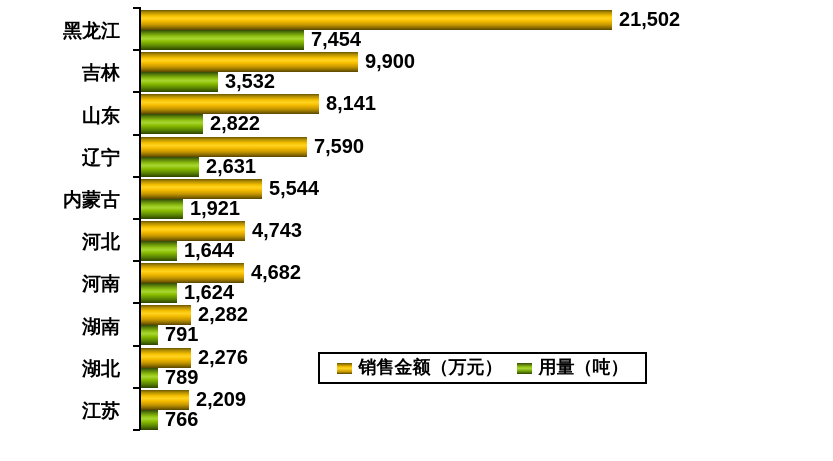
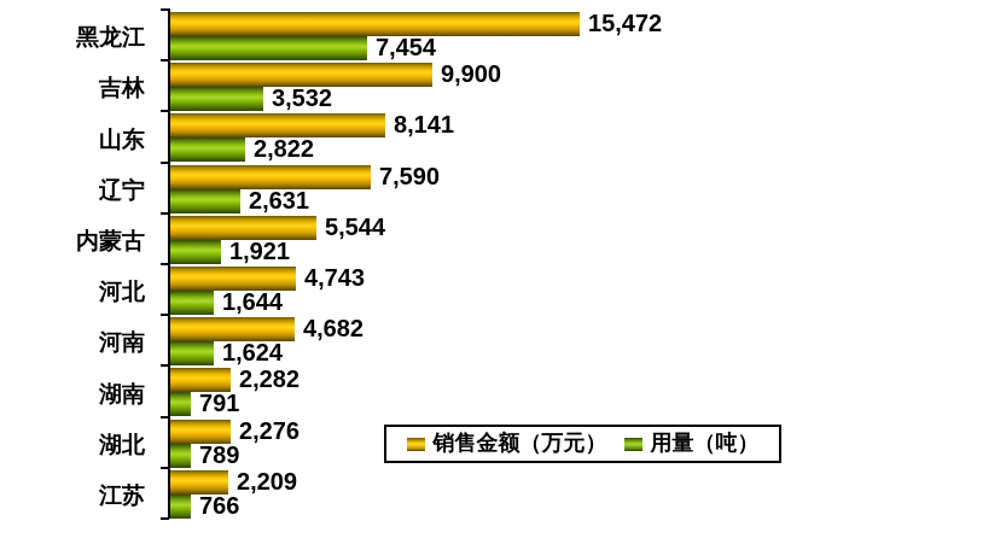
销售金额（万元）/黑龙江: 21,502 -> 15,472
